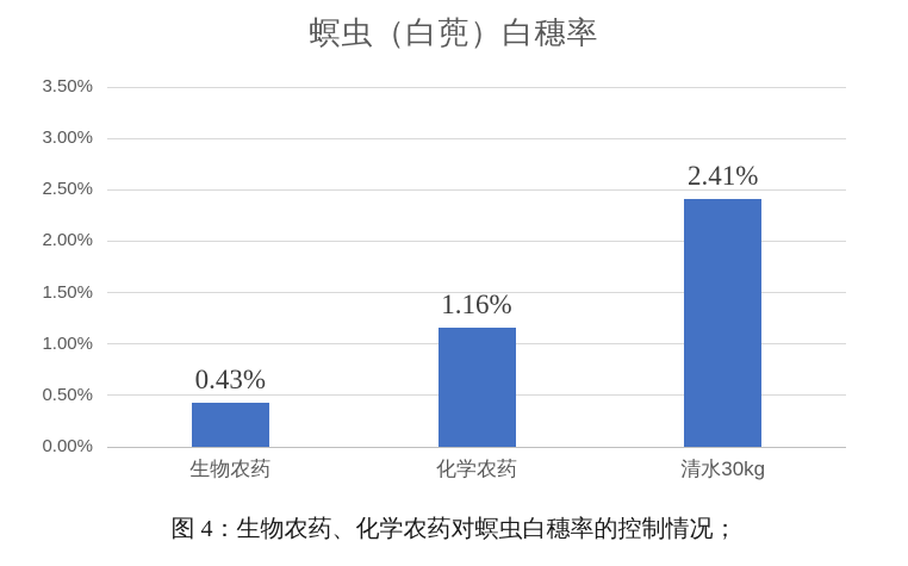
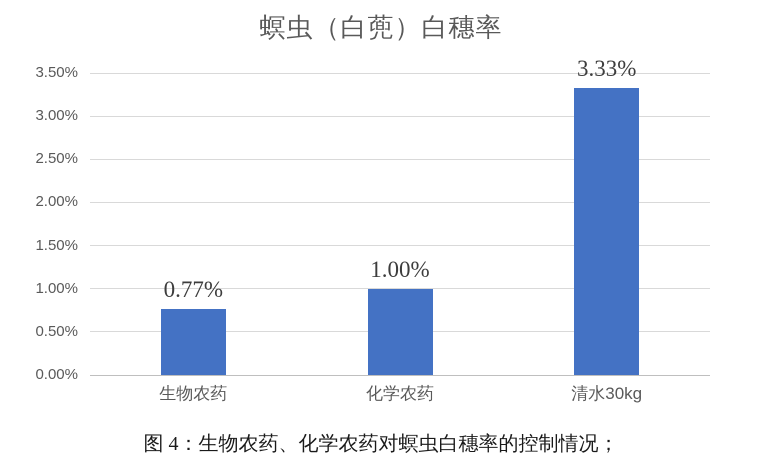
生物农药: 0.43% -> 0.77%
化学农药: 1.16% -> 1.00%
清水30kg: 2.41% -> 3.33%
